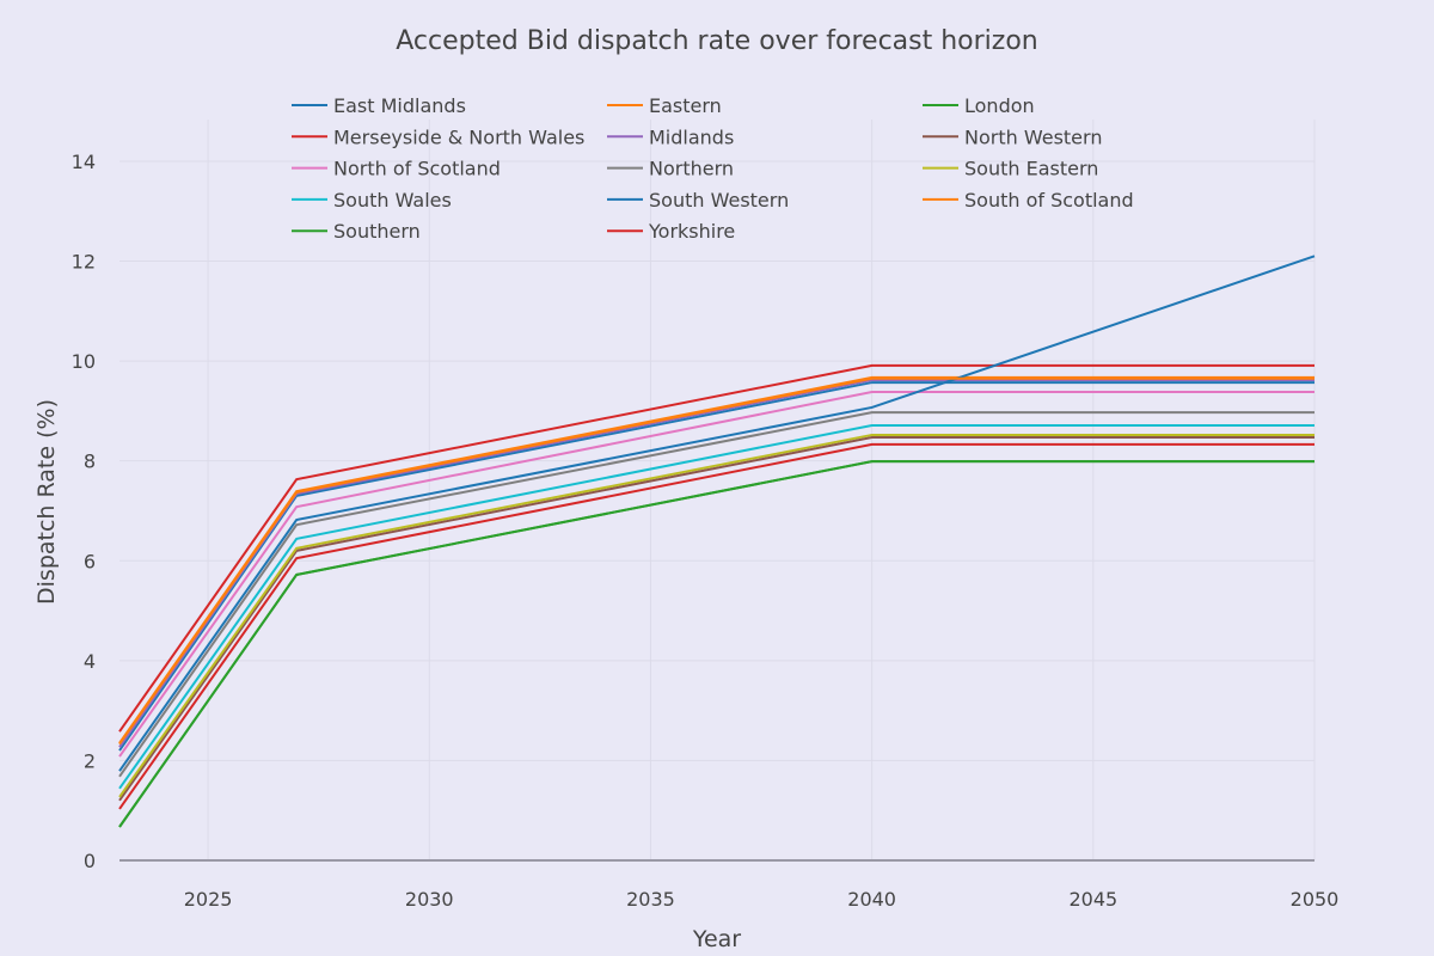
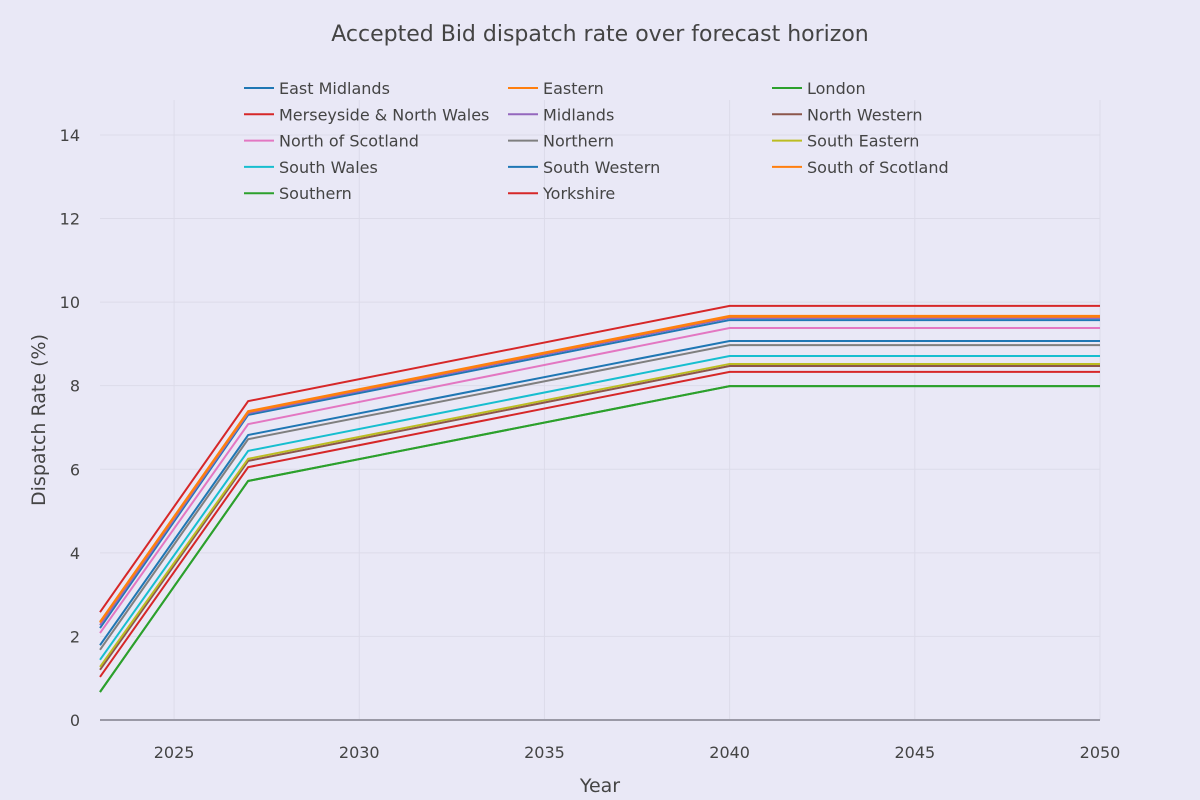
South Western/2050: 12.1 -> 9.1
